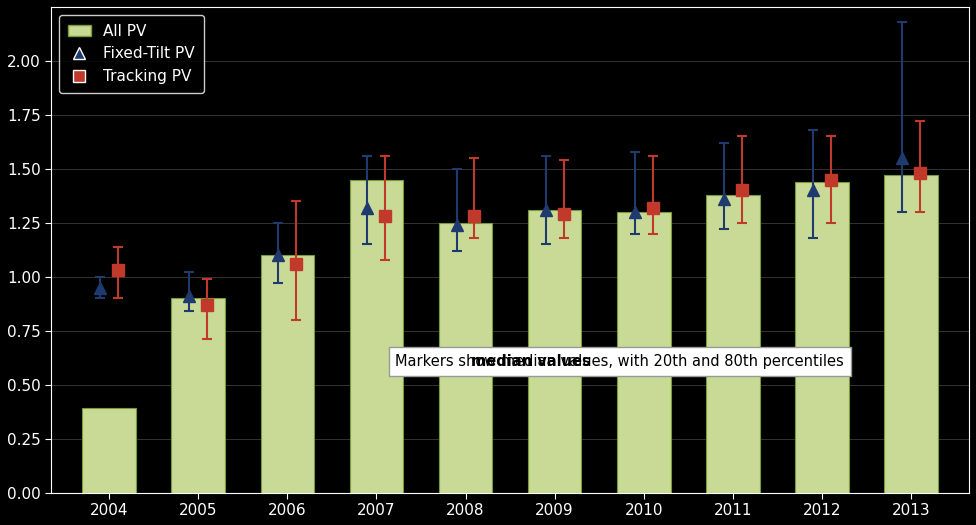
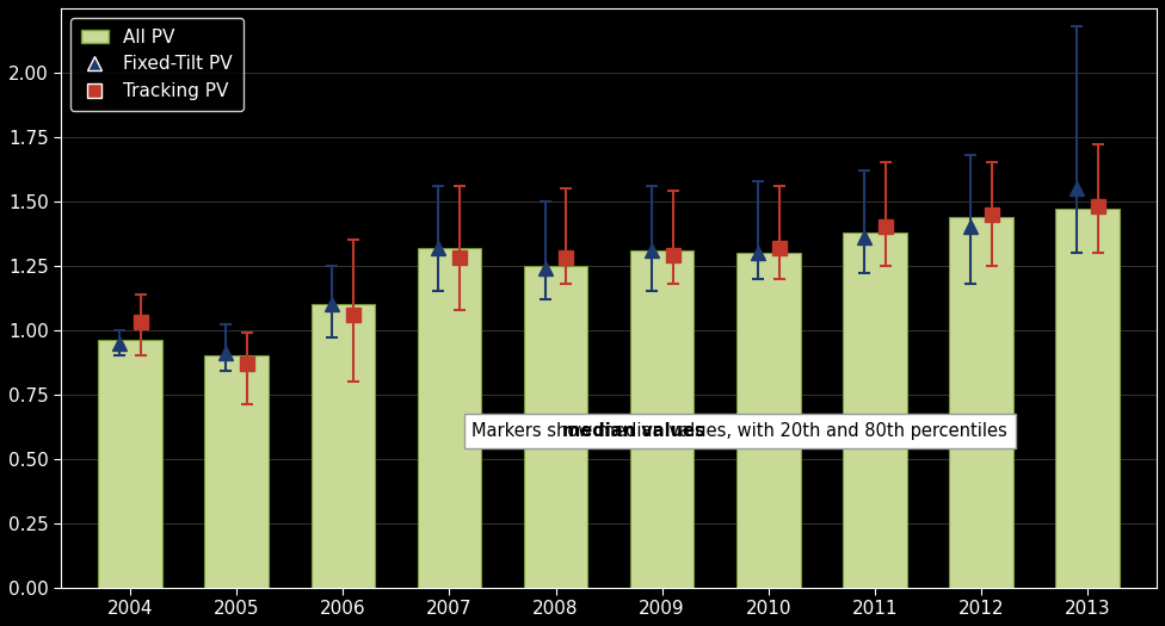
All PV/2004: 0.39 -> 0.96
All PV/2007: 1.45 -> 1.32
